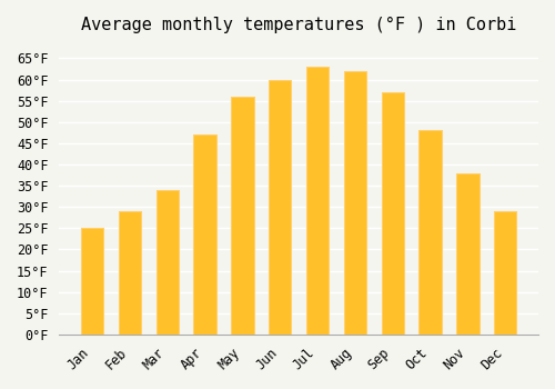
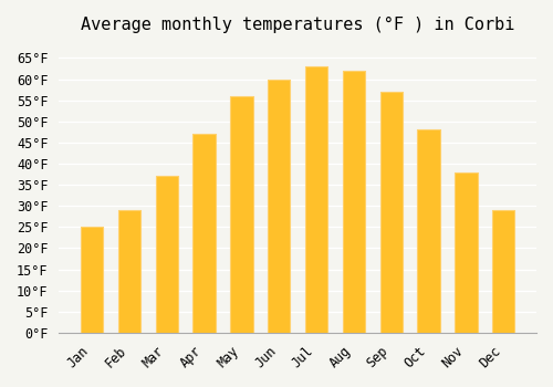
Mar: 34°F -> 37°F
